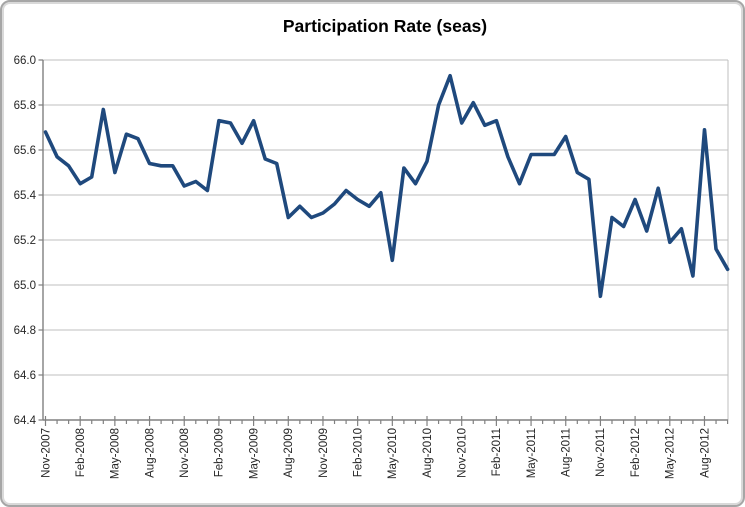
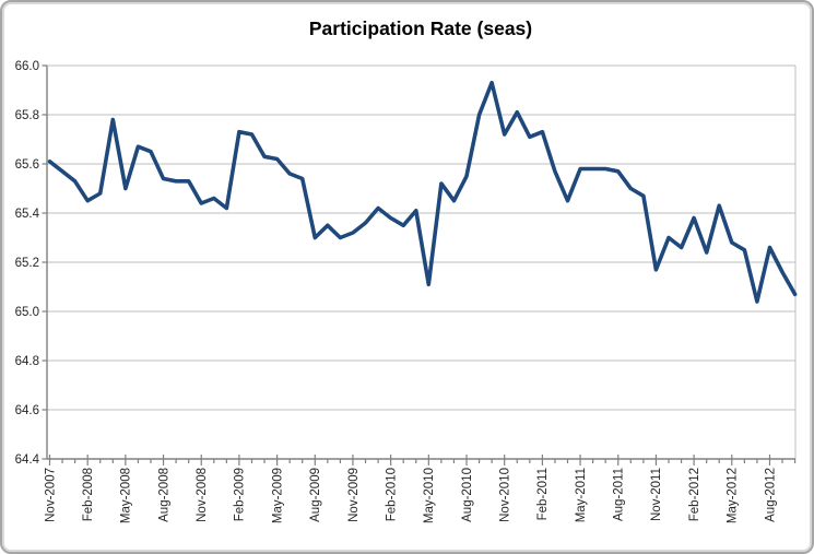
Nov-2007: 65.68 -> 65.61
May-2009: 65.73 -> 65.62
Aug-2011: 65.66 -> 65.57
Nov-2011: 64.95 -> 65.17
May-2012: 65.19 -> 65.28
Aug-2012: 65.69 -> 65.26
